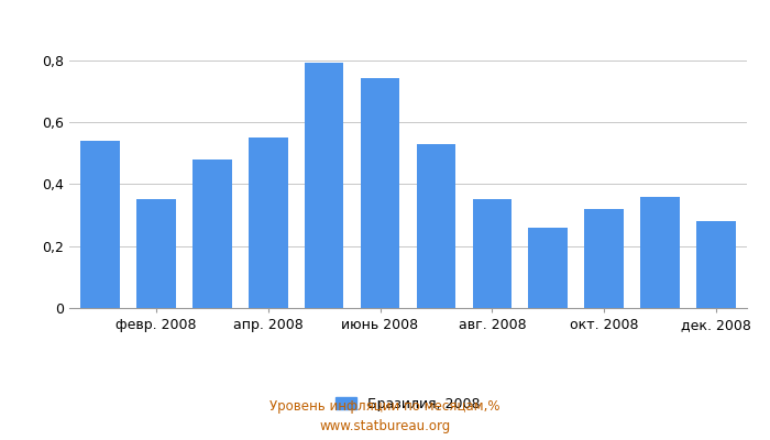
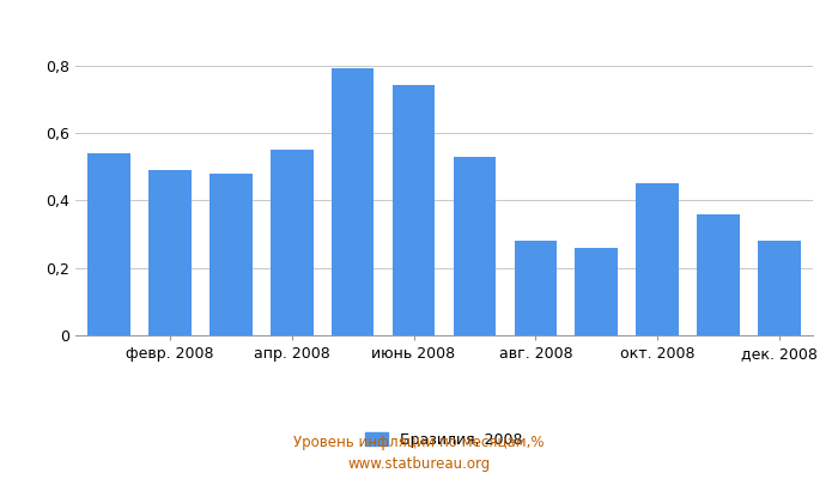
февр. 2008: 0,35 -> 0,49
авг. 2008: 0,35 -> 0,28
окт. 2008: 0,32 -> 0,45
